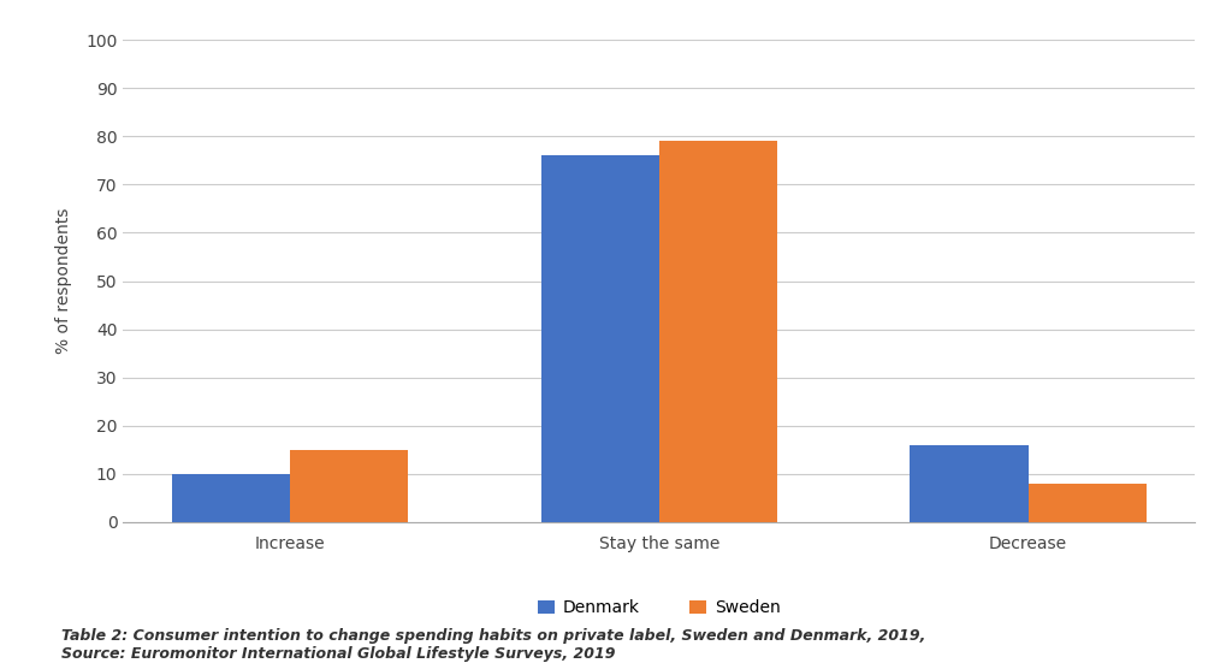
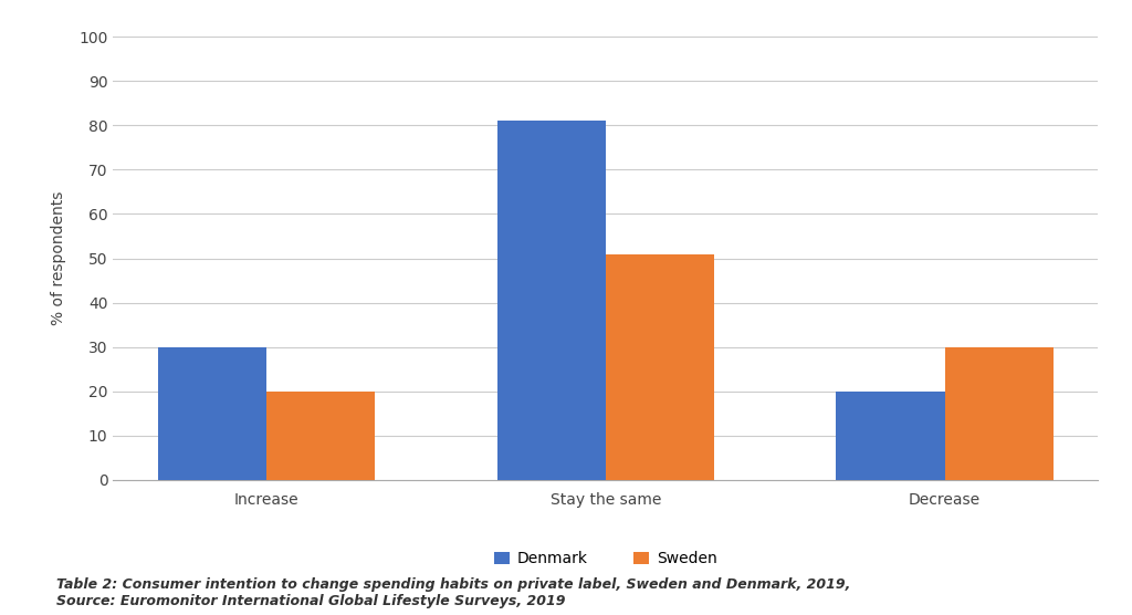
Denmark/Increase: 10 -> 30
Sweden/Increase: 15 -> 20
Denmark/Stay the same: 76 -> 81
Sweden/Stay the same: 79 -> 51
Denmark/Decrease: 16 -> 20
Sweden/Decrease: 8 -> 30
